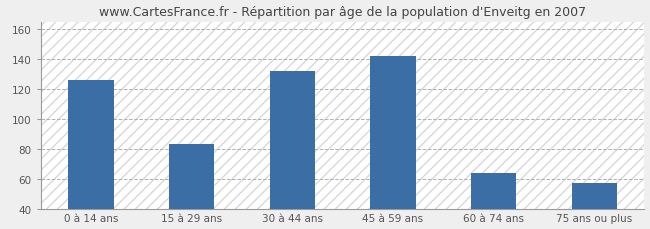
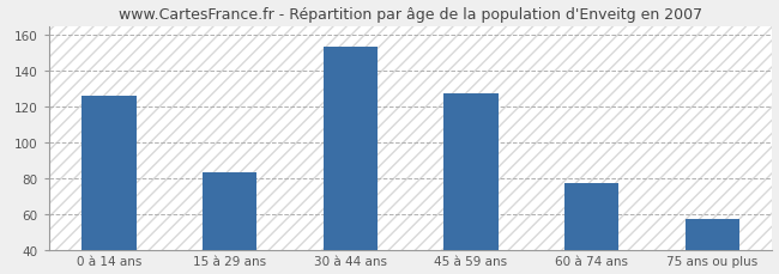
30 à 44 ans: 132 -> 153
45 à 59 ans: 142 -> 127
60 à 74 ans: 64 -> 77
